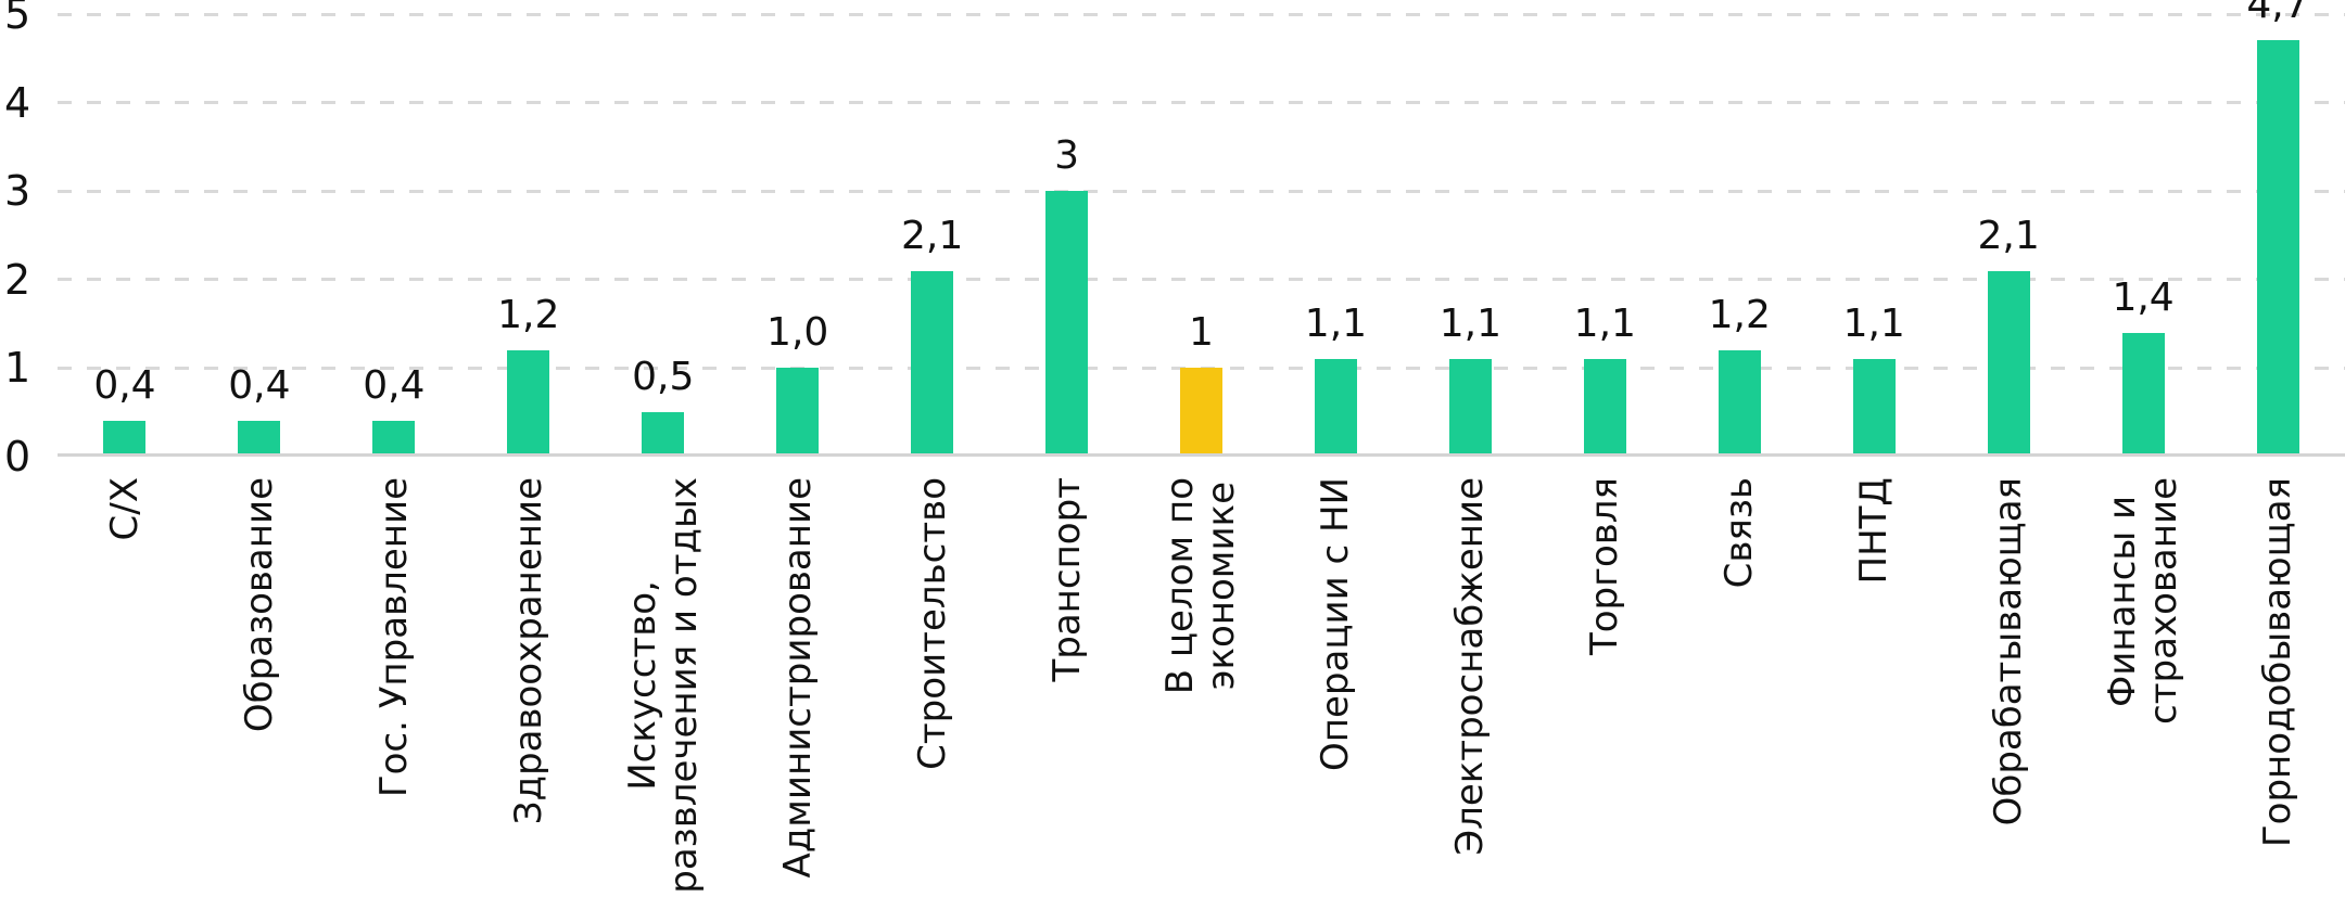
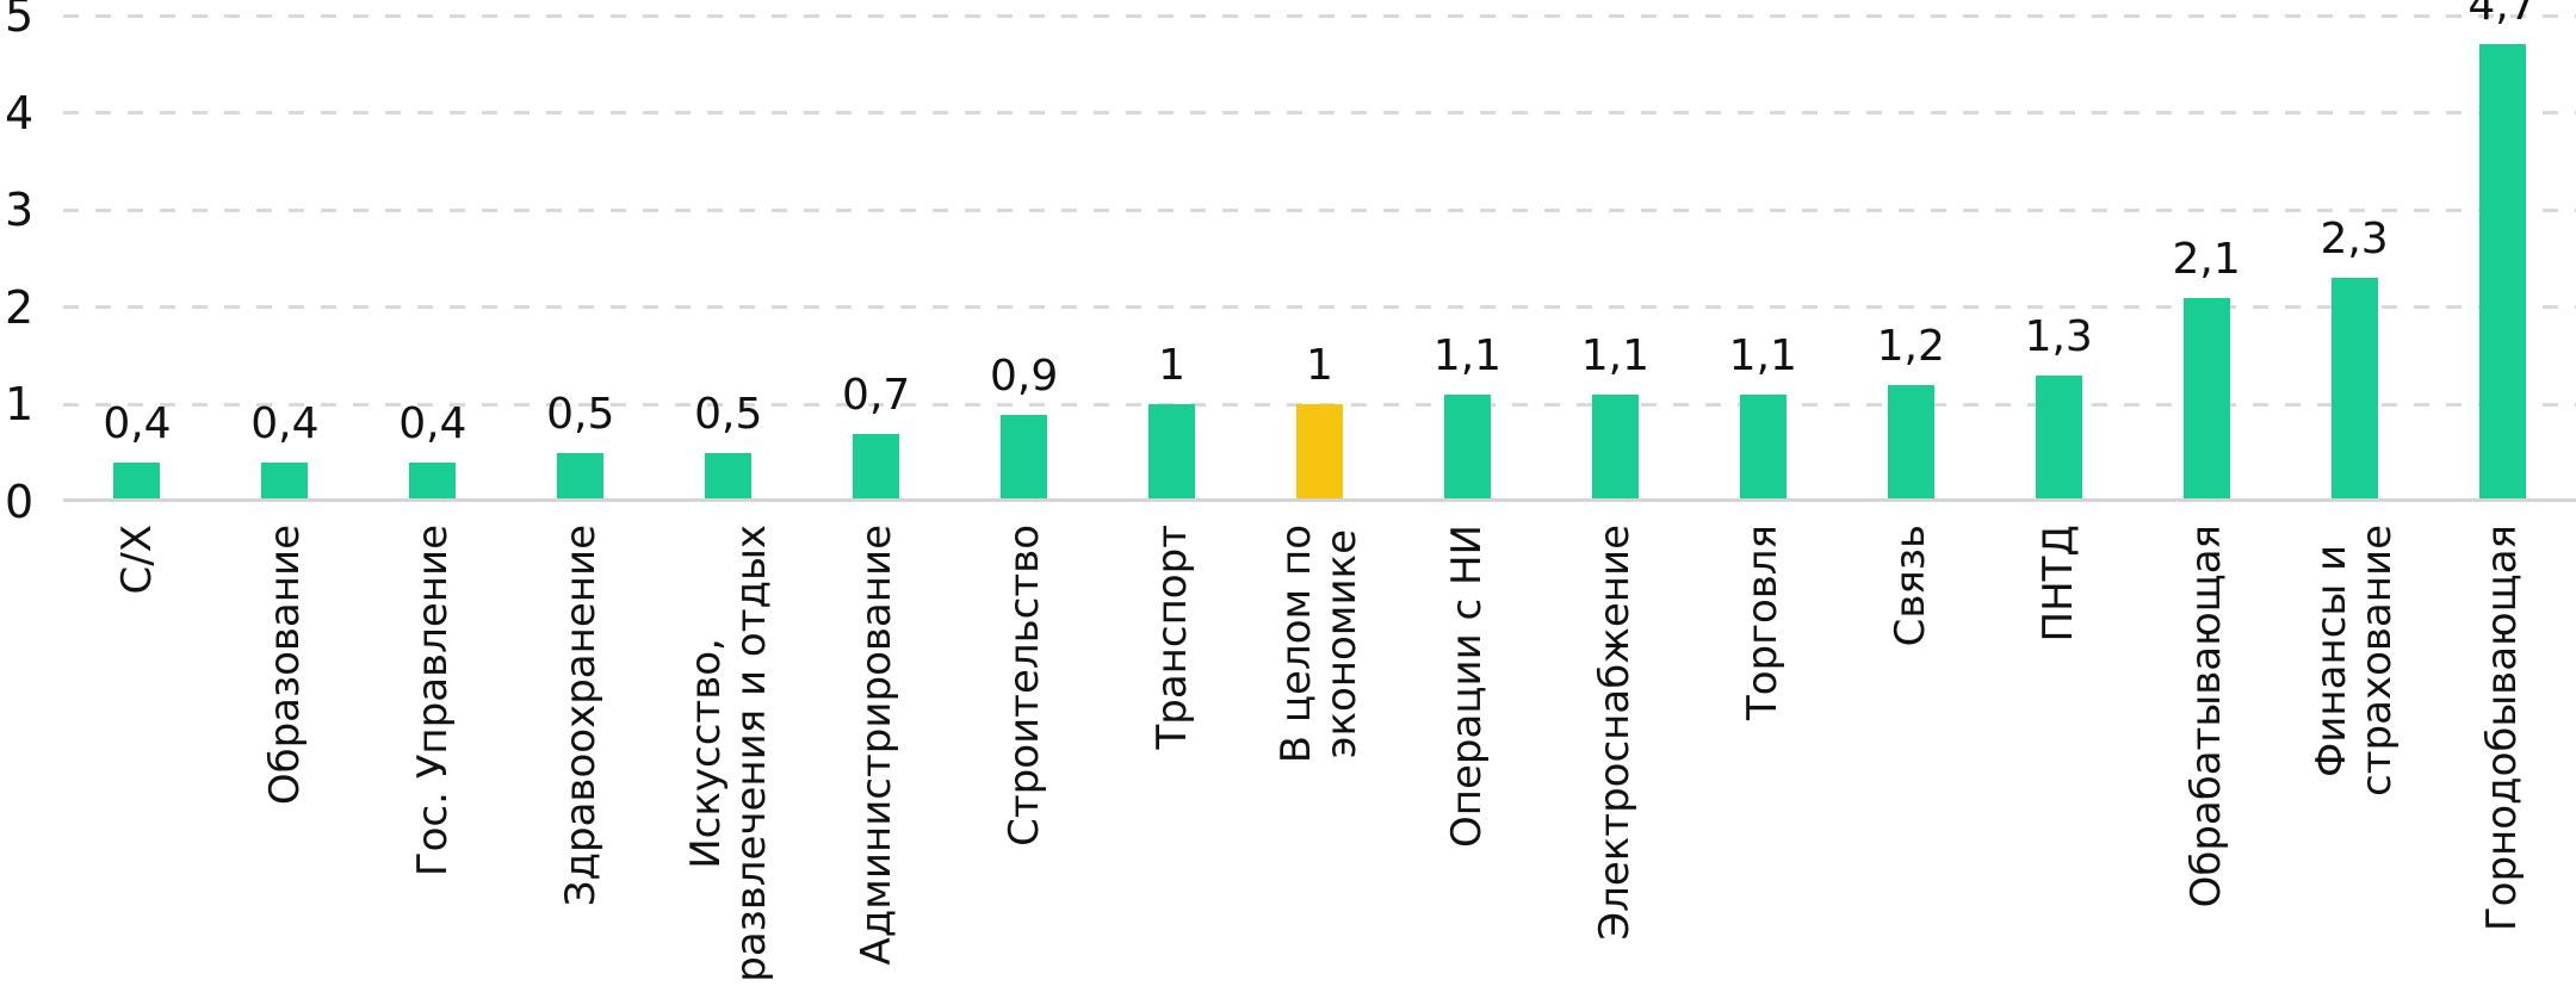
Здравоохранение: 1,2 -> 0,5
Администрирование: 1,0 -> 0,7
Строительство: 2,1 -> 0,9
Транспорт: 3 -> 1
ПНТД: 1,1 -> 1,3
Финансы и страхование: 1,4 -> 2,3
